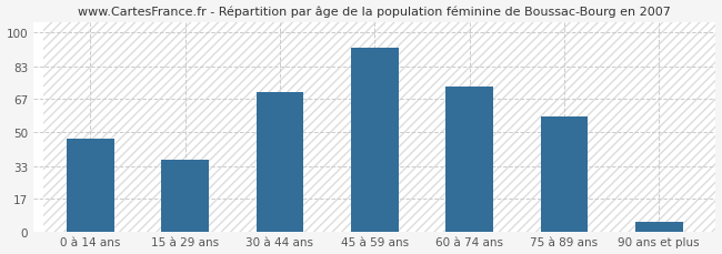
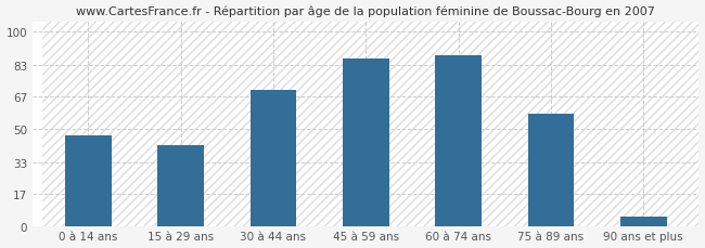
15 à 29 ans: 36 -> 42
45 à 59 ans: 92 -> 86
60 à 74 ans: 73 -> 88
